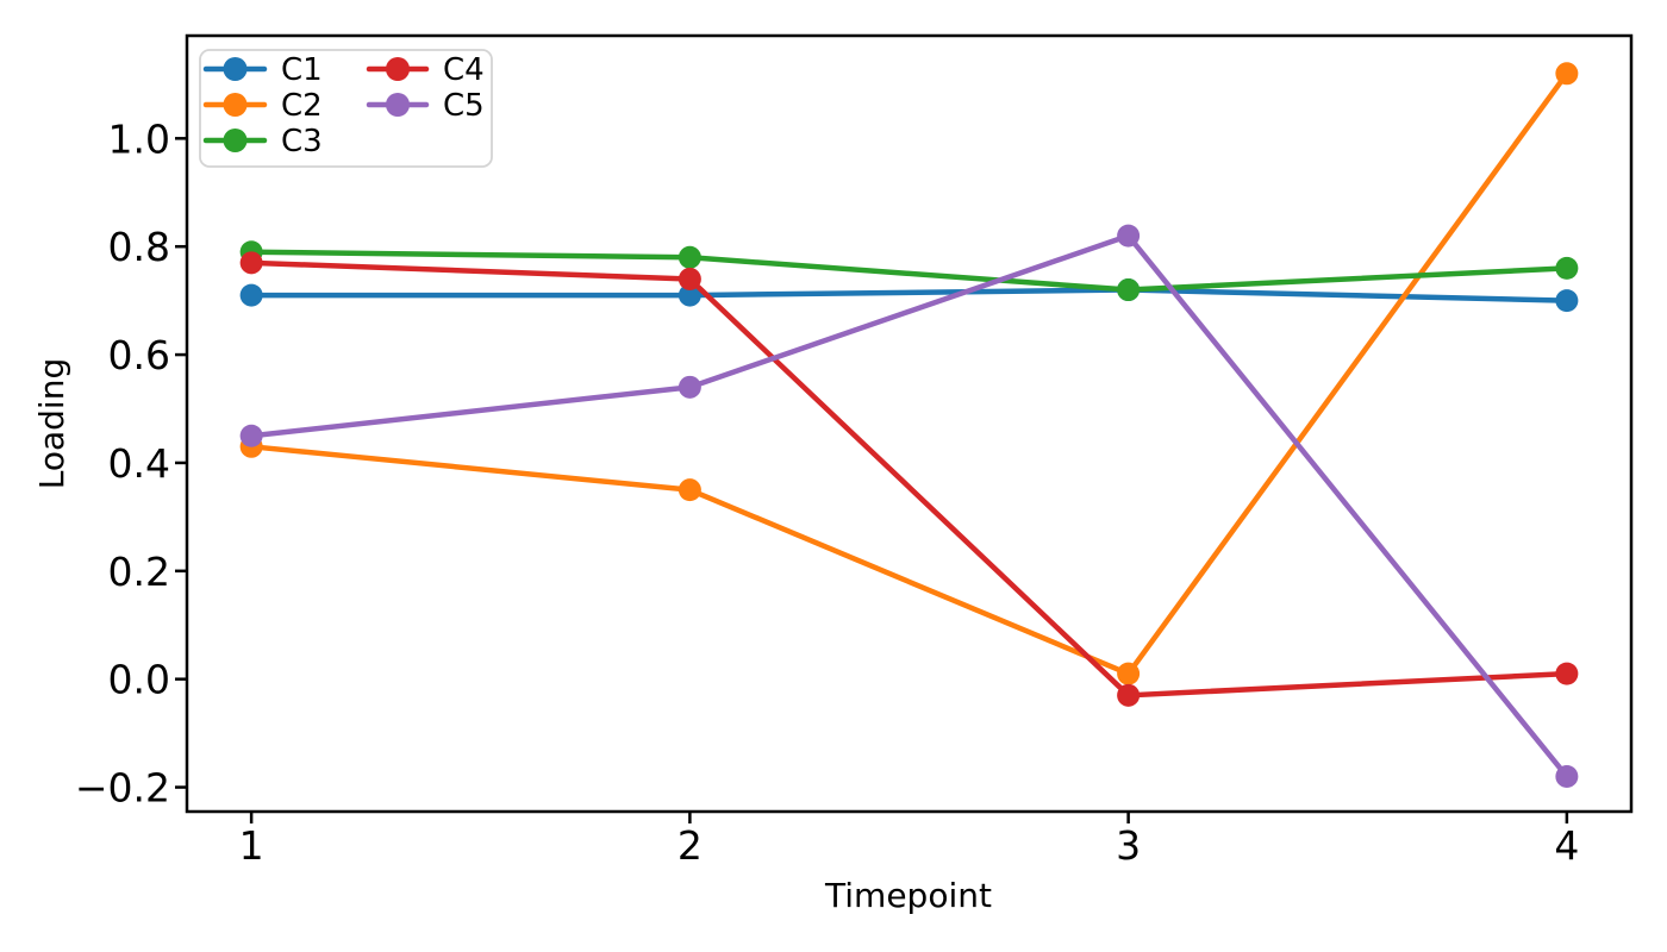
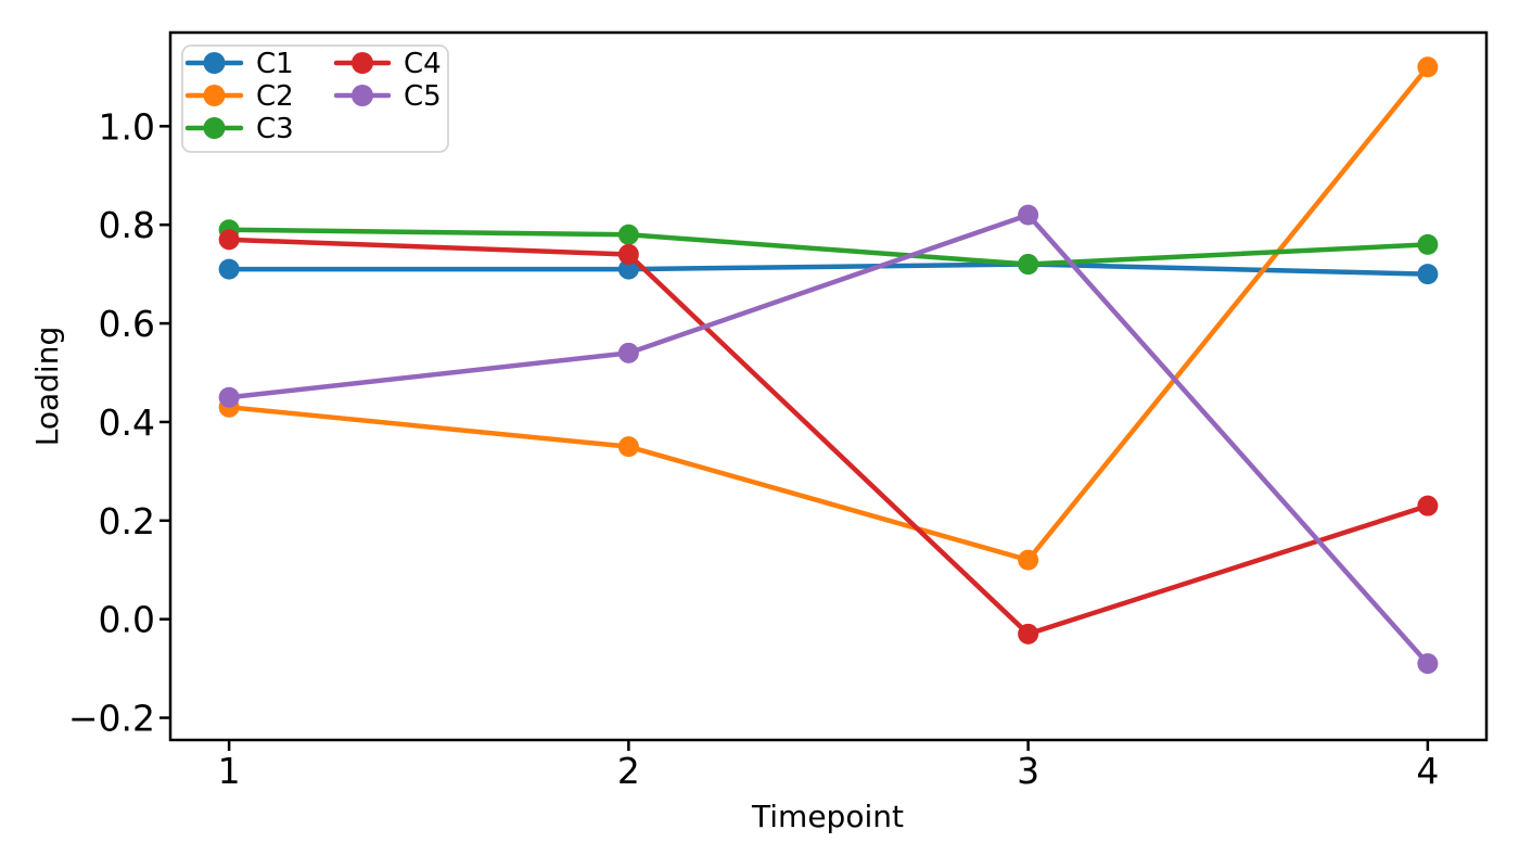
C2/3: 0.01 -> 0.12
C4/4: 0.01 -> 0.23
C5/4: -0.18 -> -0.09
